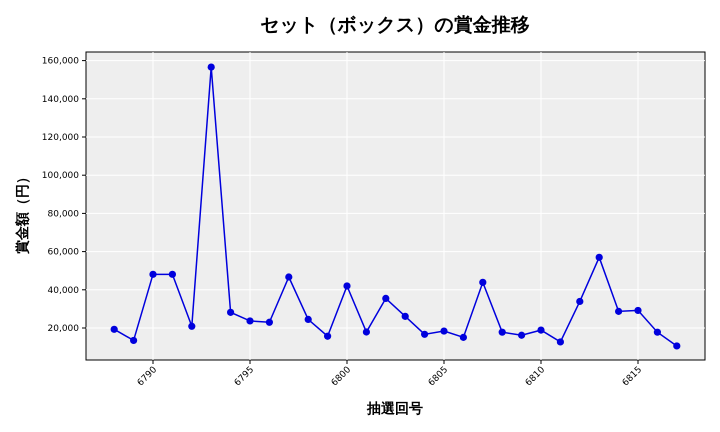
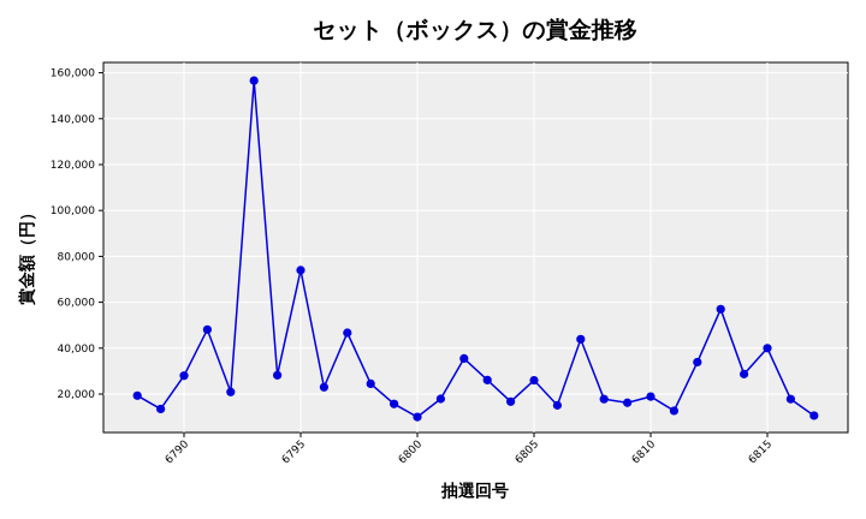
6790: 48000 -> 28000
6795: 24000 -> 74000
6800: 42000 -> 10000
6805: 18000 -> 26000
6815: 29000 -> 40000
